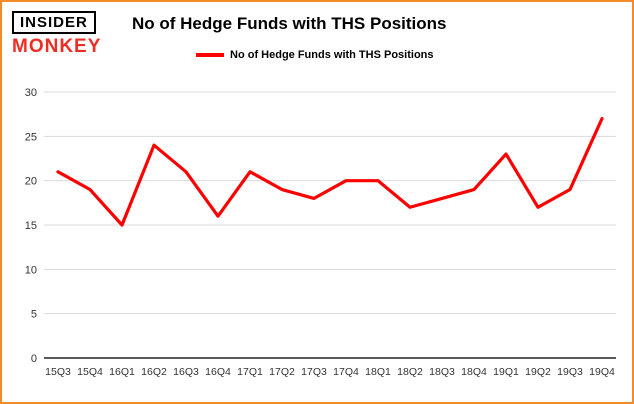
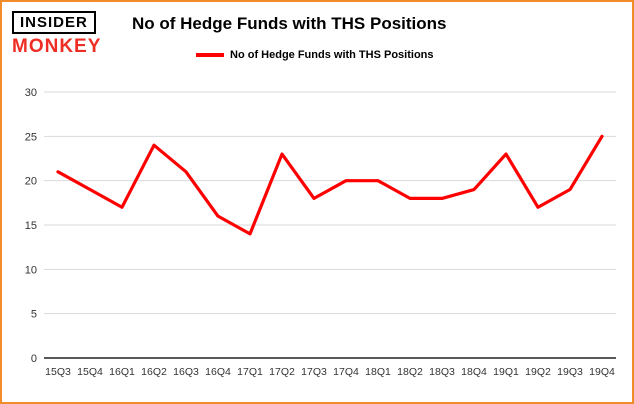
16Q1: 15 -> 17
17Q1: 21 -> 14
17Q2: 19 -> 23
18Q2: 17 -> 18
19Q4: 27 -> 25
